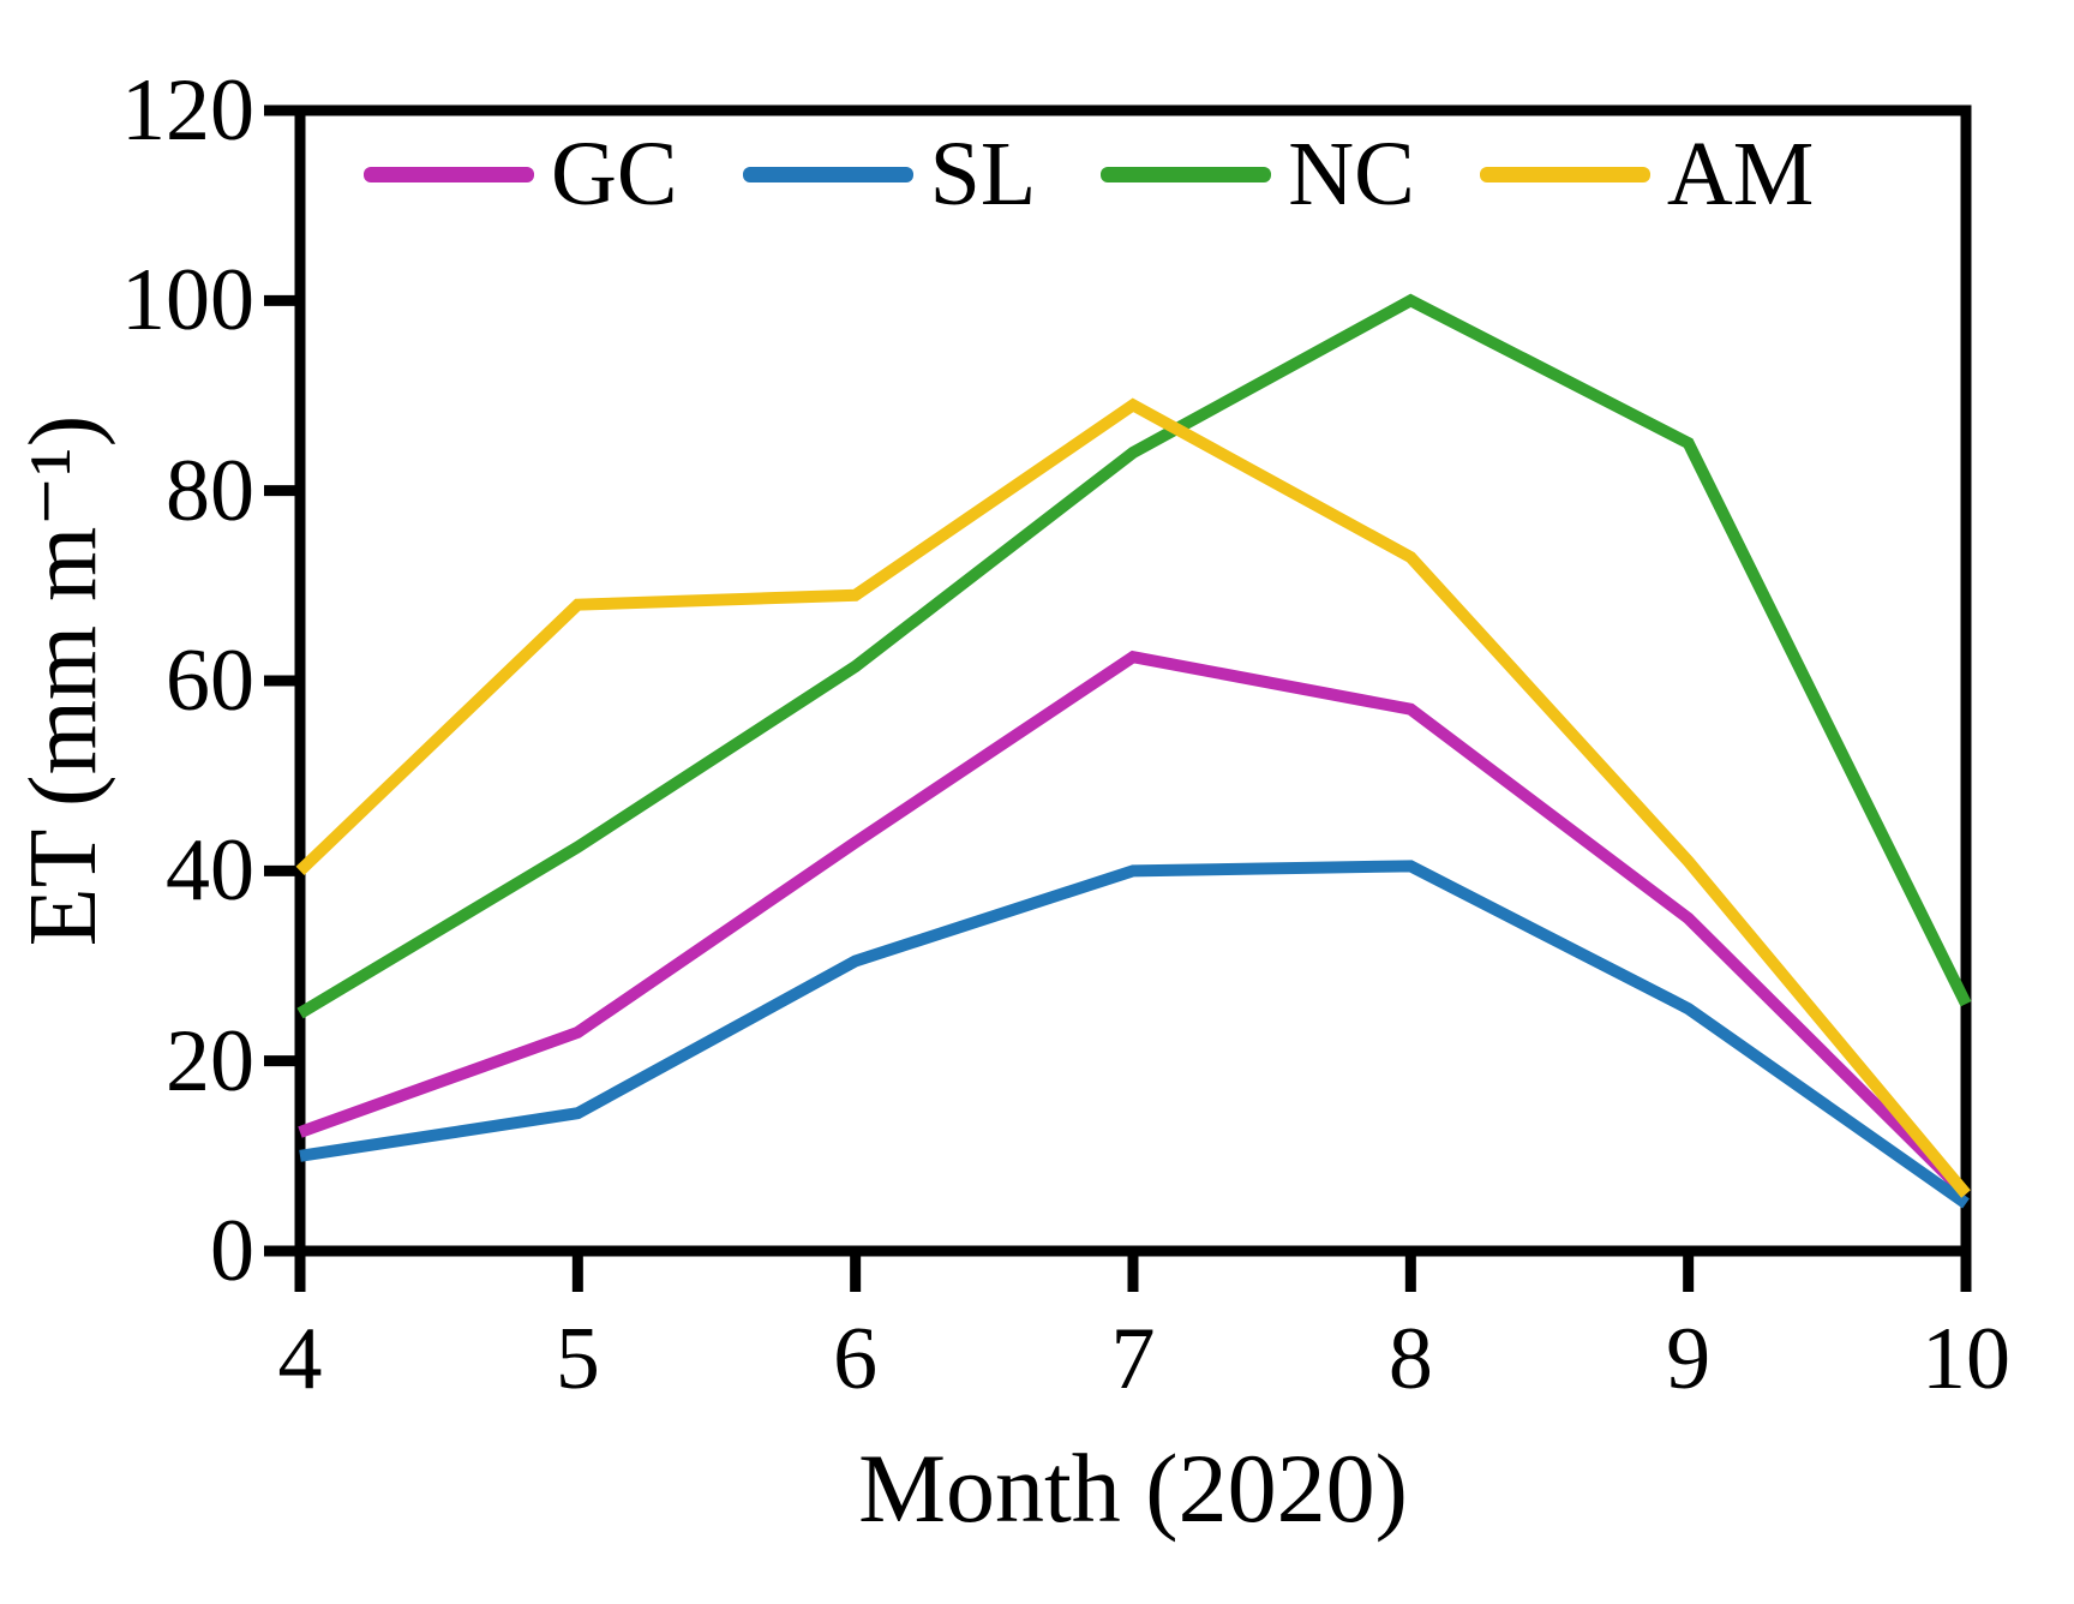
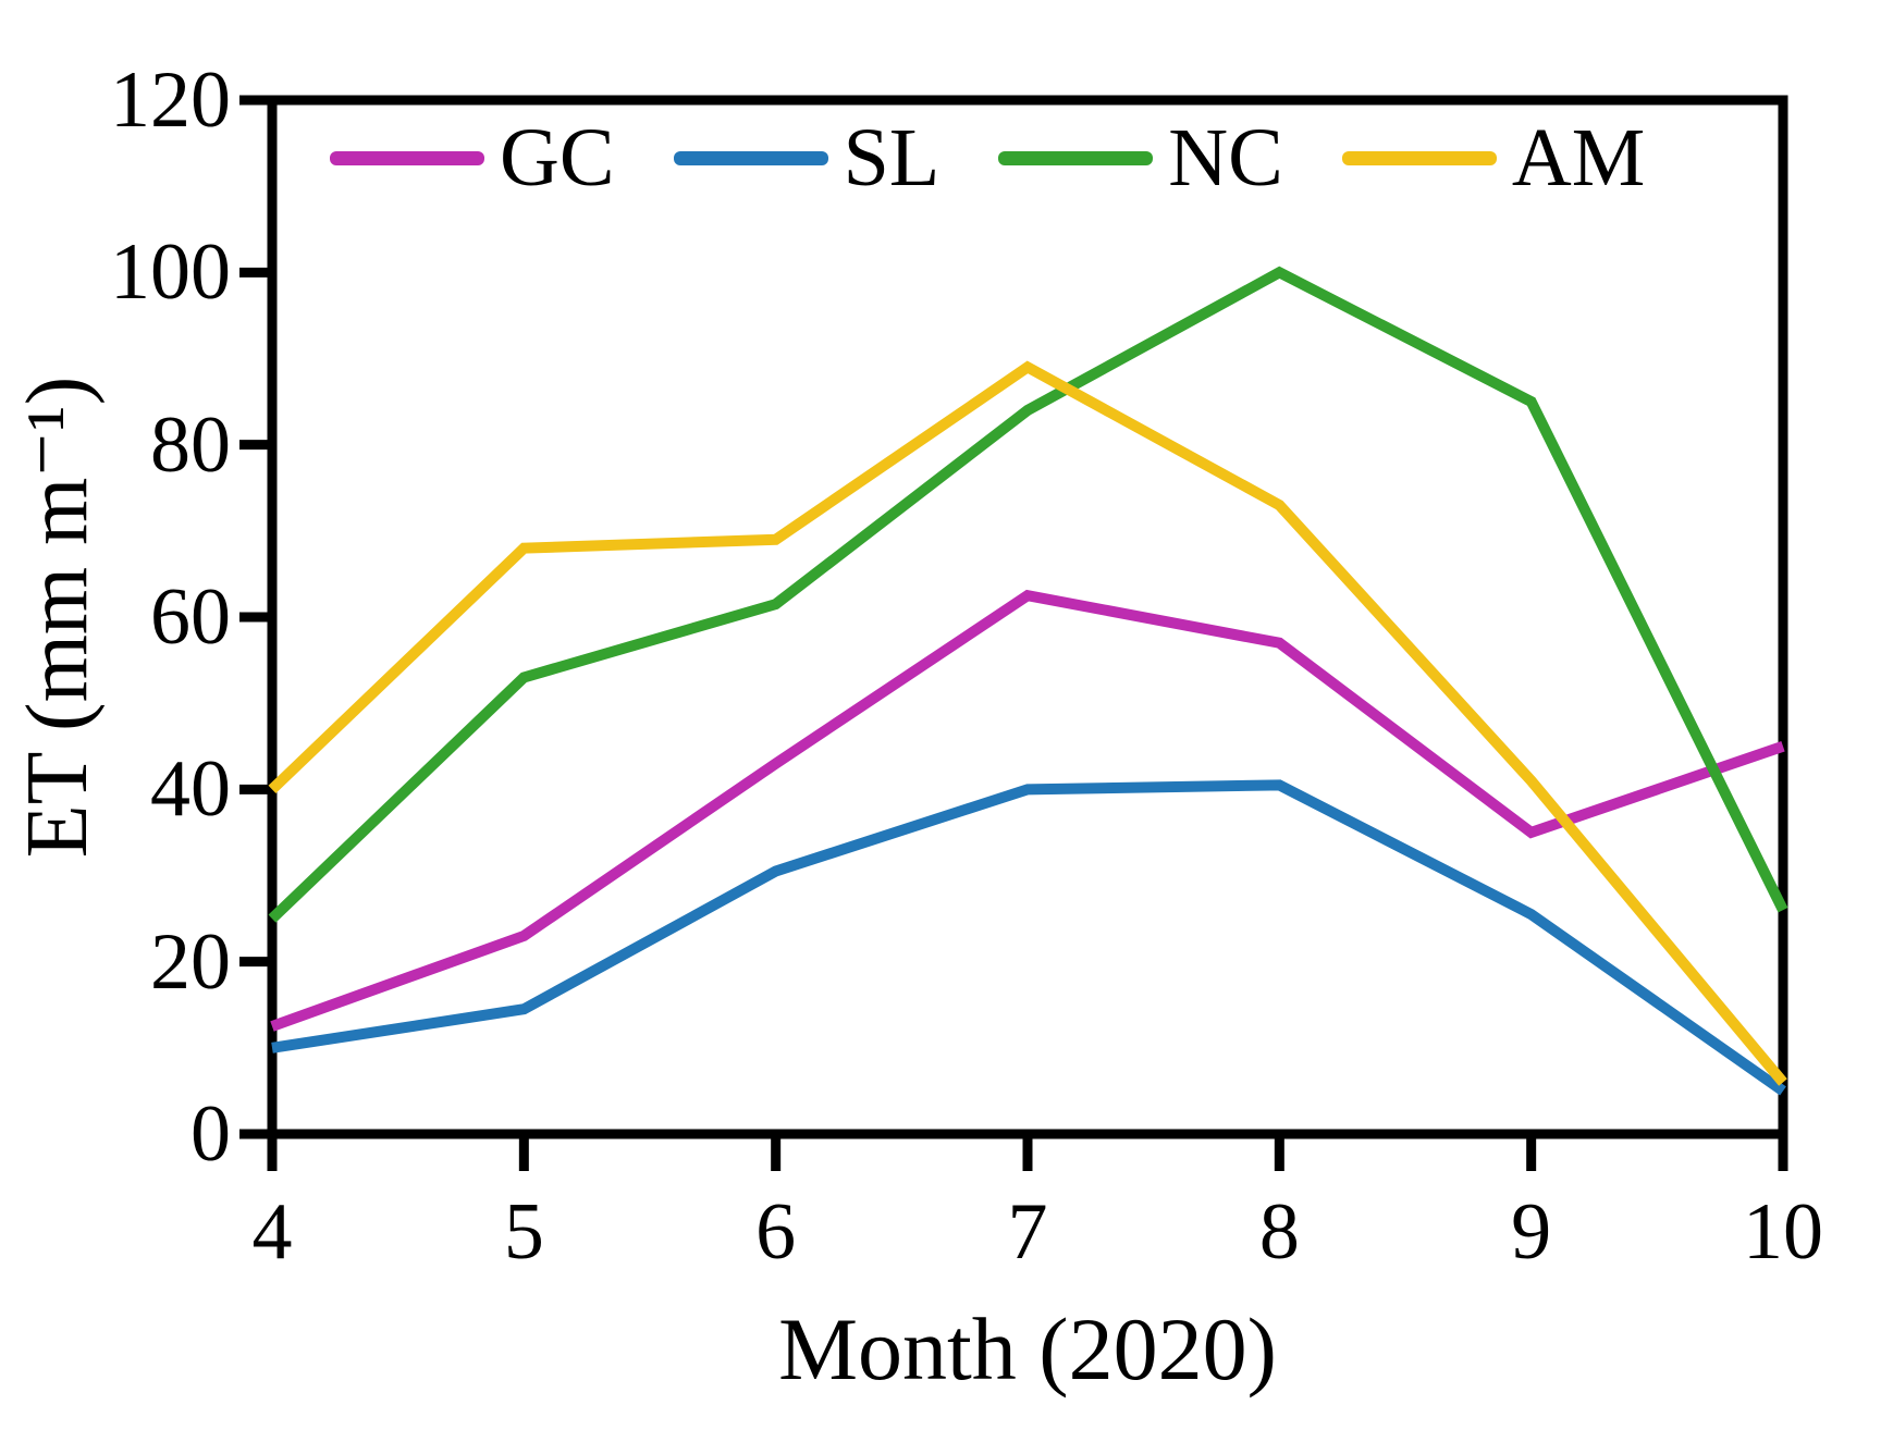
NC/5: 42 -> 53
GC/10: 6 -> 45
